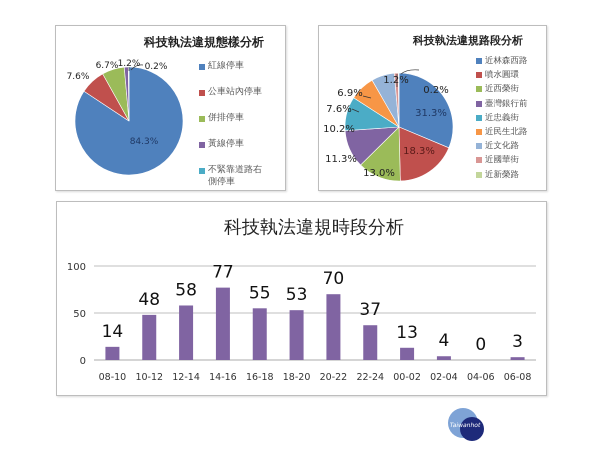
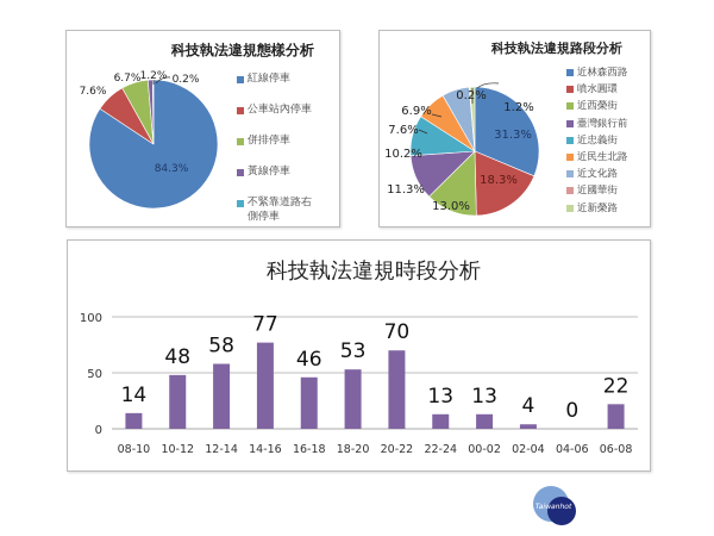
科技執法違規路段分析/近國華街: 1.2% -> 0.2%
科技執法違規路段分析/近新榮路: 0.2% -> 1.2%
科技執法違規時段分析/16-18: 55 -> 46
科技執法違規時段分析/22-24: 37 -> 13
科技執法違規時段分析/06-08: 3 -> 22
